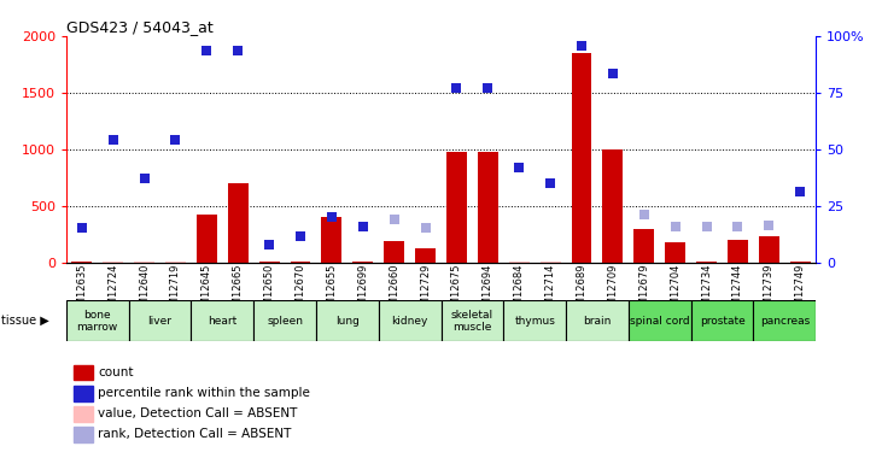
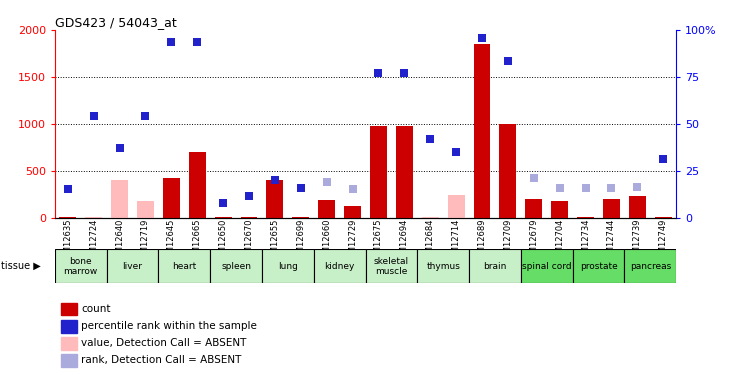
GSM12640: 0 -> 400
GSM12719: 0 -> 180
GSM12714: 0 -> 240
GSM12679: 290 -> 200
